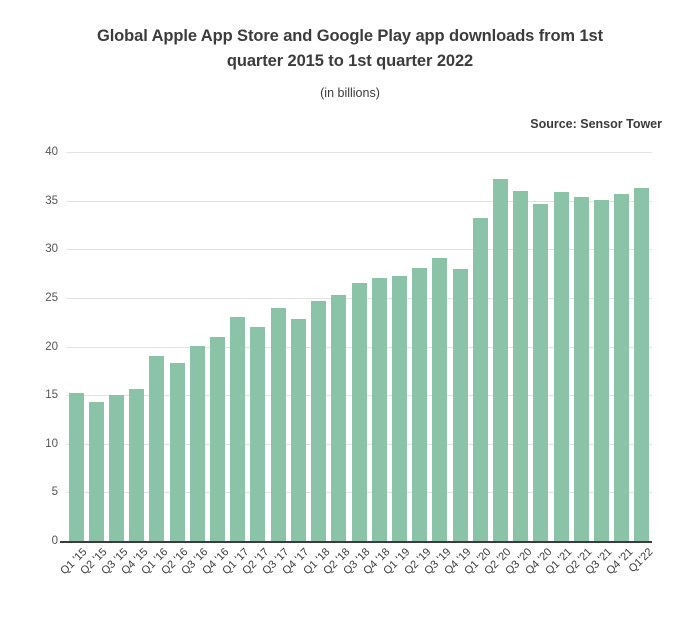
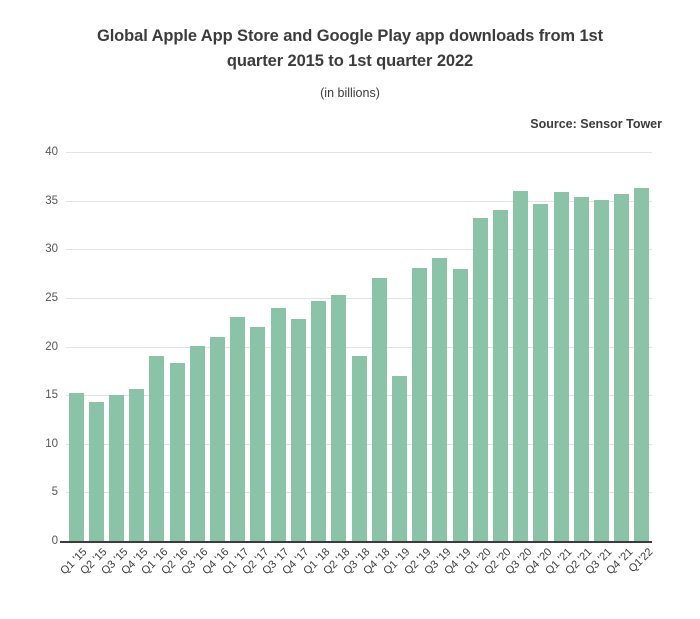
Q3 '18: 26 -> 19
Q1 '19: 27 -> 17
Q2 '20: 37 -> 34
